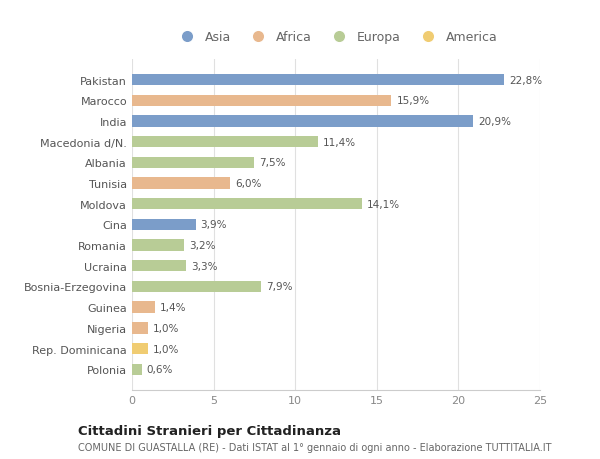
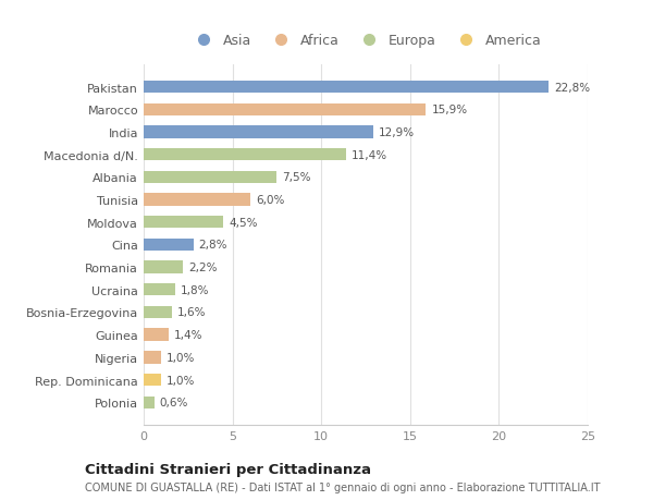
India: 20,9% -> 12,9%
Moldova: 14,1% -> 4,5%
Cina: 3,9% -> 2,8%
Romania: 3,2% -> 2,2%
Ucraina: 3,3% -> 1,8%
Bosnia-Erzegovina: 7,9% -> 1,6%
